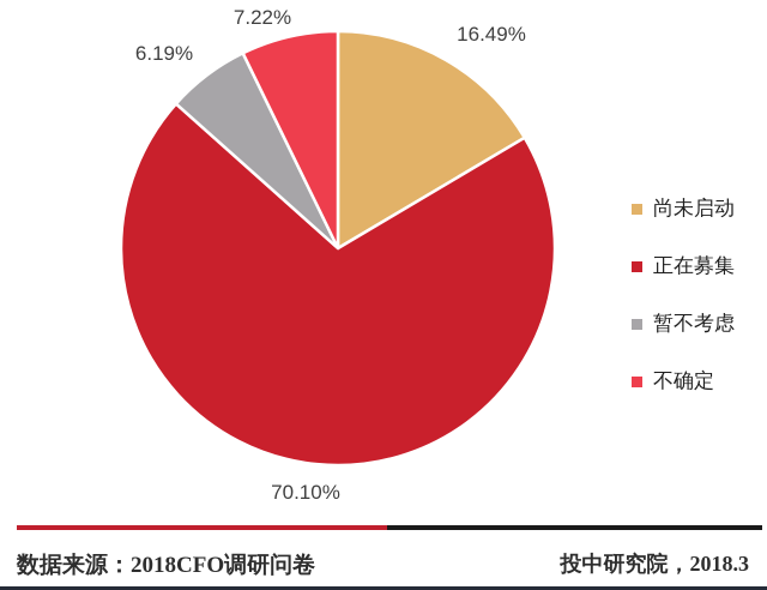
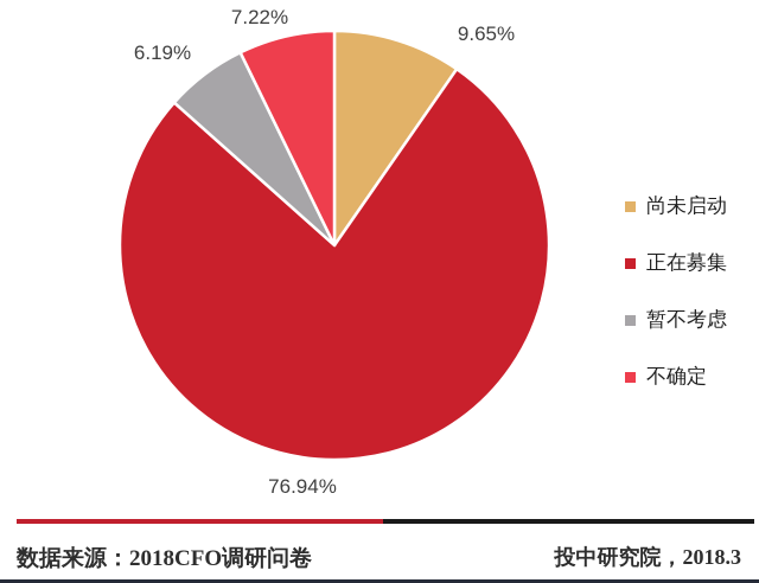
尚未启动: 16.49% -> 9.65%
正在募集: 70.10% -> 76.94%
